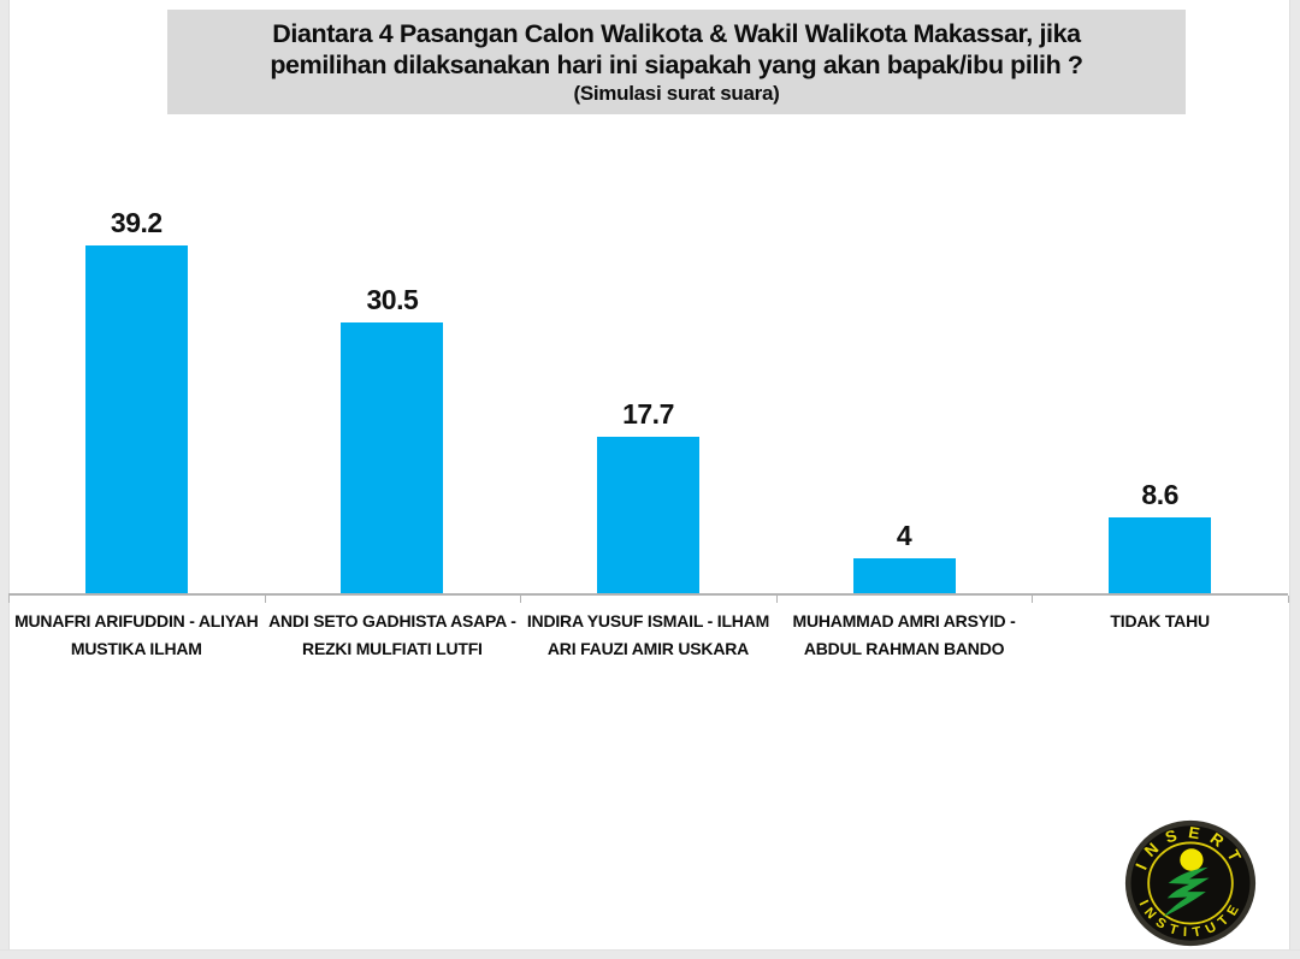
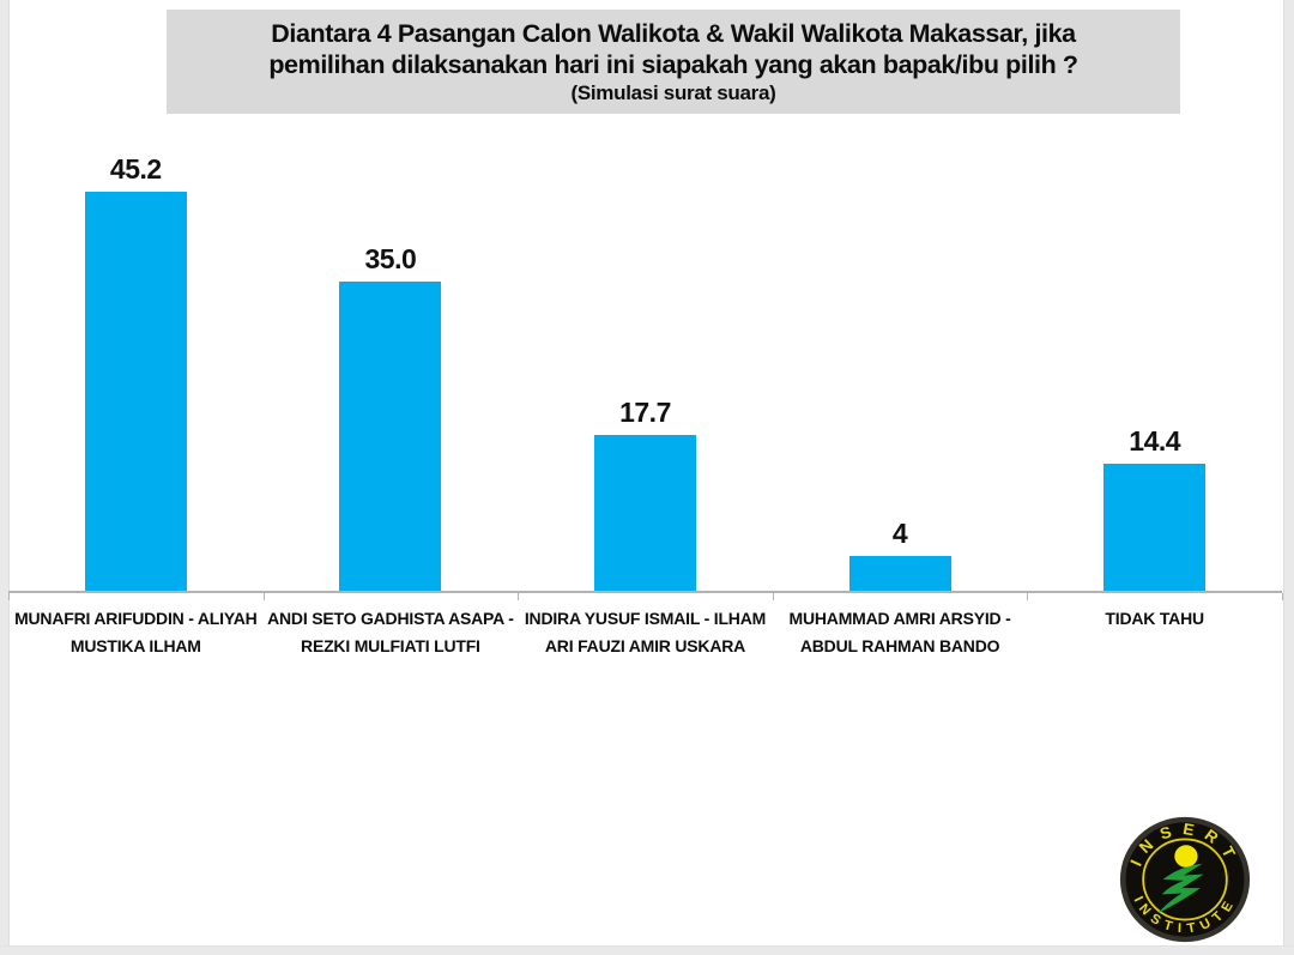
MUNAFRI ARIFUDDIN - ALIYAH MUSTIKA ILHAM: 39.2 -> 45.2
ANDI SETO GADHISTA ASAPA - REZKI MULFIATI LUTFI: 30.5 -> 35.0
TIDAK TAHU: 8.6 -> 14.4
